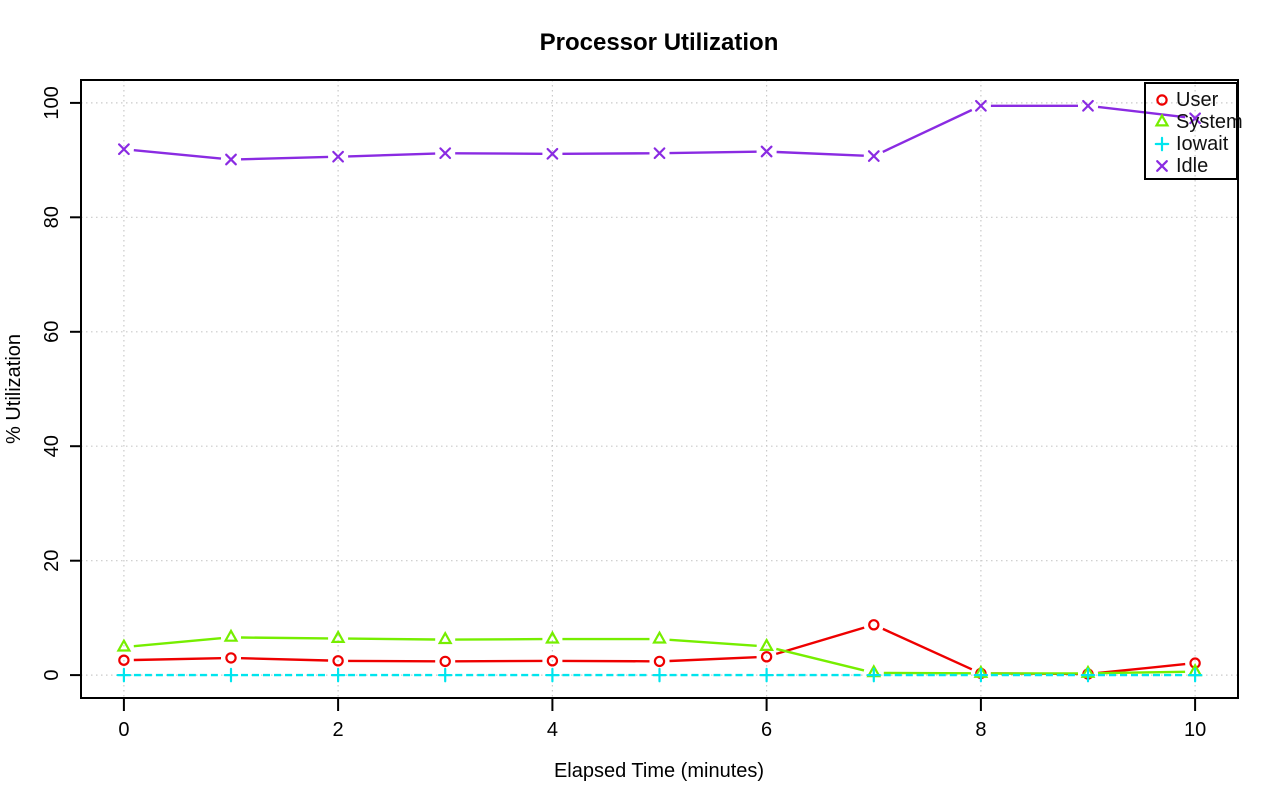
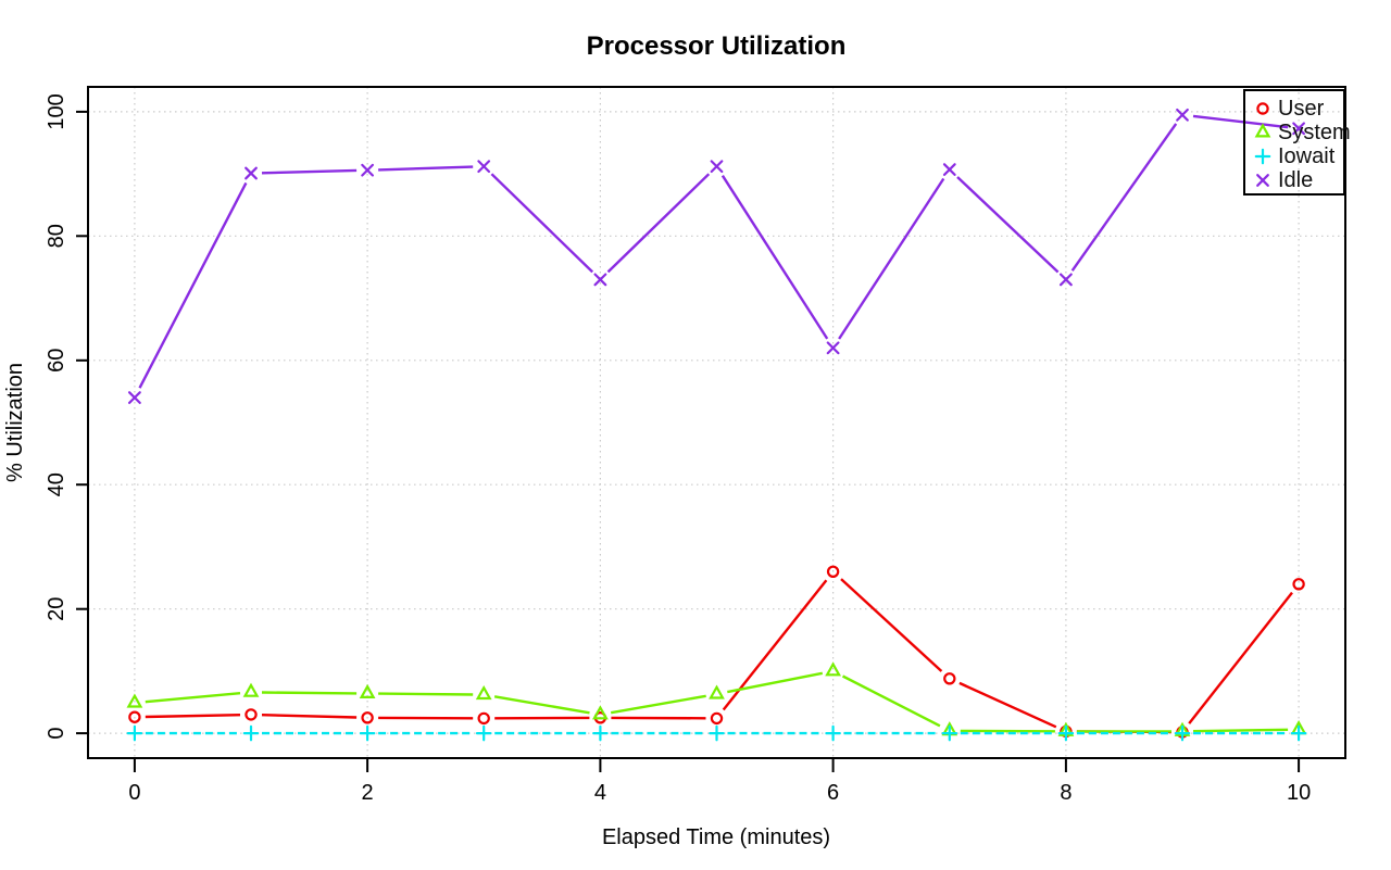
Idle/0: 92 -> 54
System/4: 6 -> 3
Idle/4: 91 -> 73
User/6: 3 -> 26
System/6: 5 -> 10
Idle/6: 92 -> 62
Idle/8: 100 -> 73
User/10: 2 -> 24
